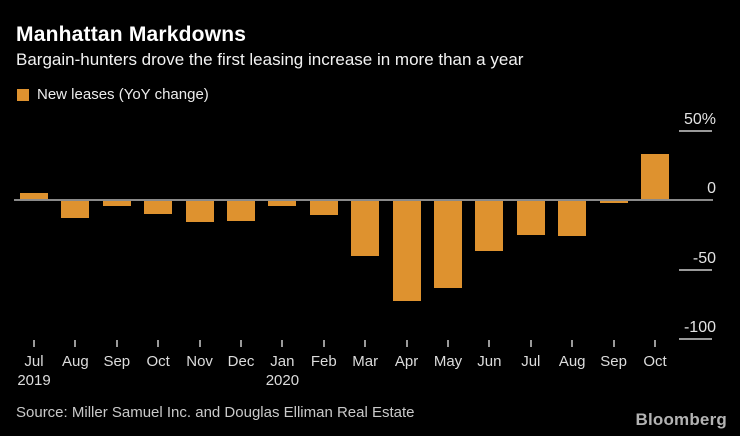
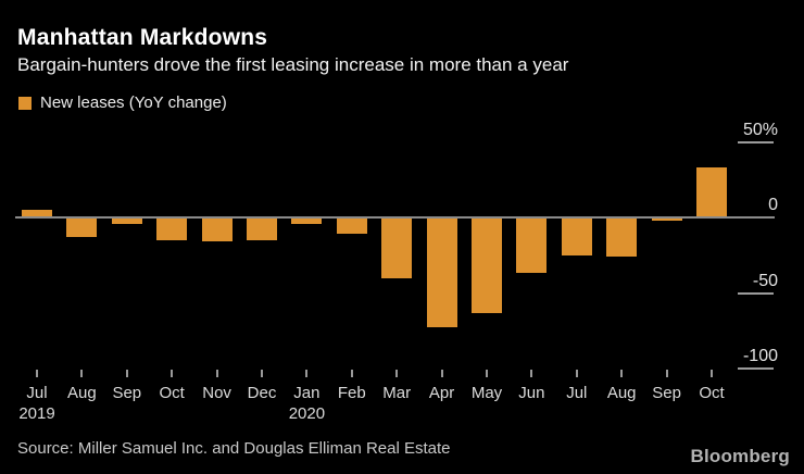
Oct 2019: -10% -> -15%
